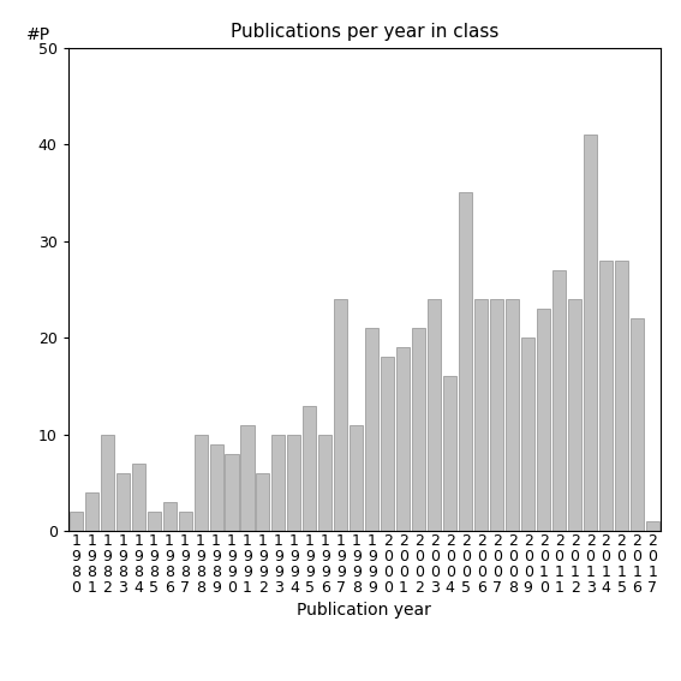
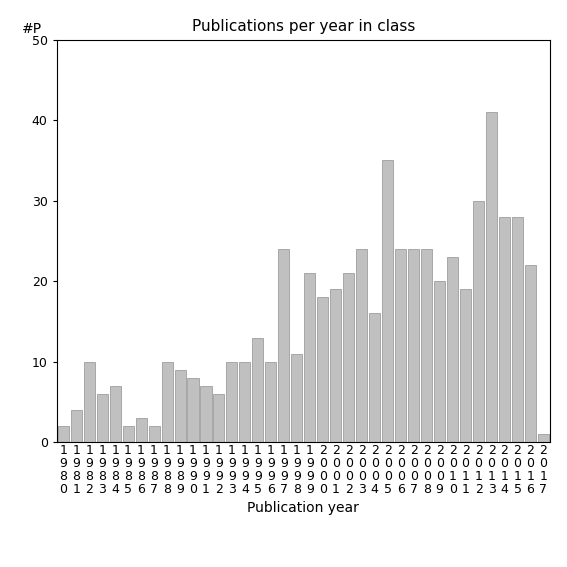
1 9 9 1: 11 -> 7
2 0 1 1: 27 -> 19
2 0 1 2: 24 -> 30
